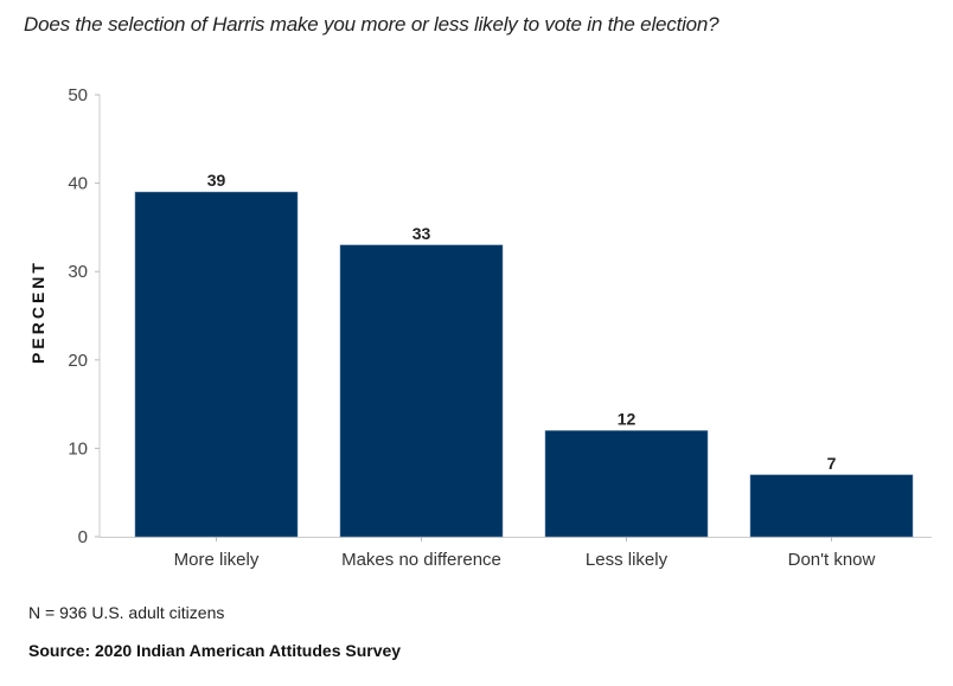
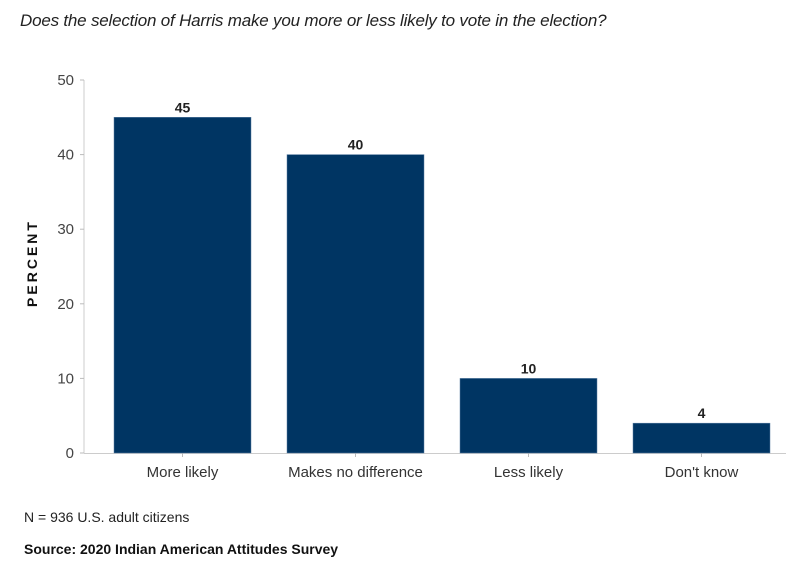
More likely: 39 -> 45
Makes no difference: 33 -> 40
Less likely: 12 -> 10
Don't know: 7 -> 4
